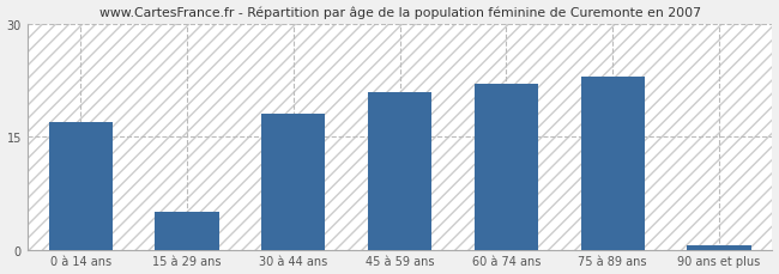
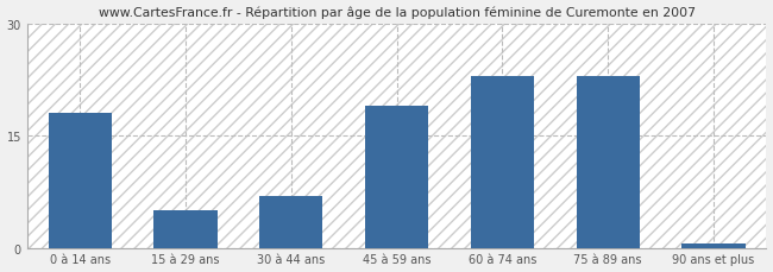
0 à 14 ans: 17.0 -> 18.0
30 à 44 ans: 18.0 -> 7.0
45 à 59 ans: 21.0 -> 19.0
60 à 74 ans: 22.0 -> 23.0
